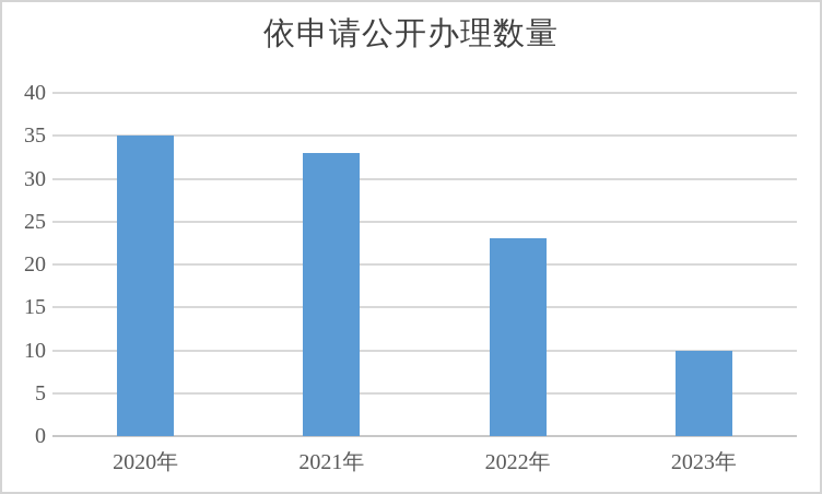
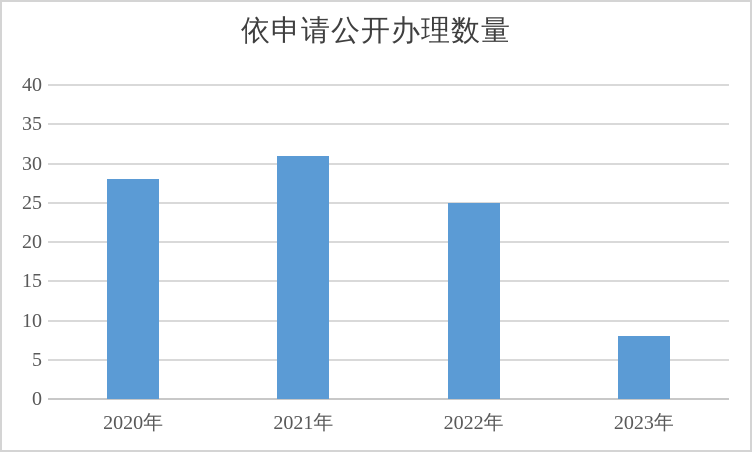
2020年: 35 -> 28
2021年: 33 -> 31
2022年: 23 -> 25
2023年: 10 -> 8
